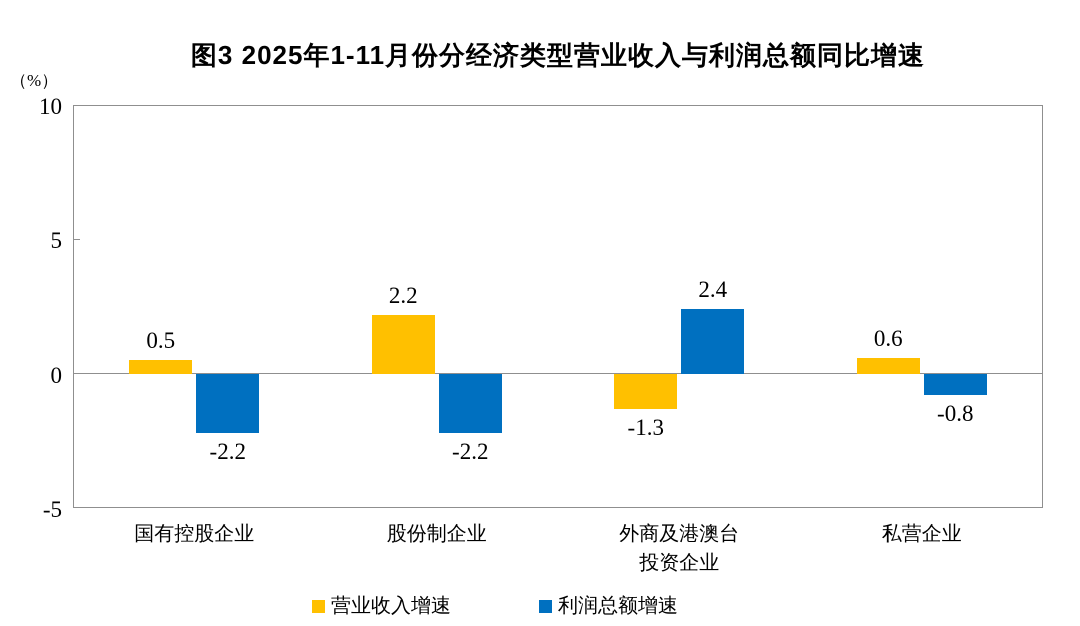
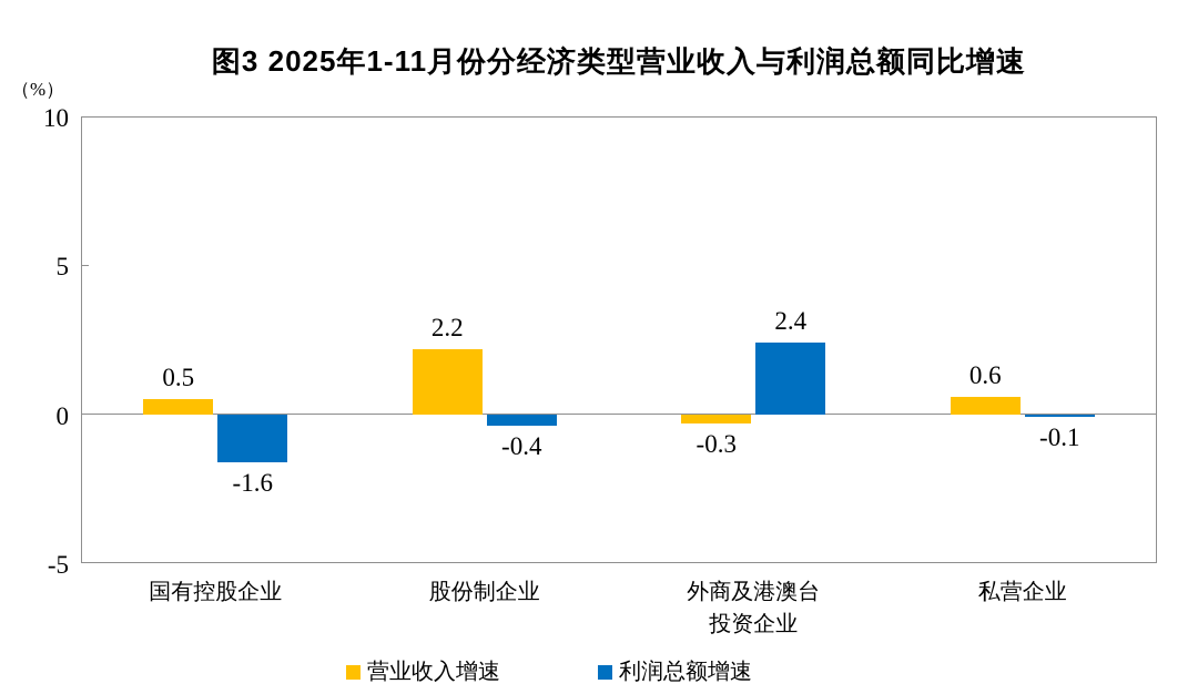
利润总额增速/国有控股企业: -2.2 -> -1.6
利润总额增速/股份制企业: -2.2 -> -0.4
营业收入增速/外商及港澳台 投资企业: -1.3 -> -0.3
利润总额增速/私营企业: -0.8 -> -0.1
